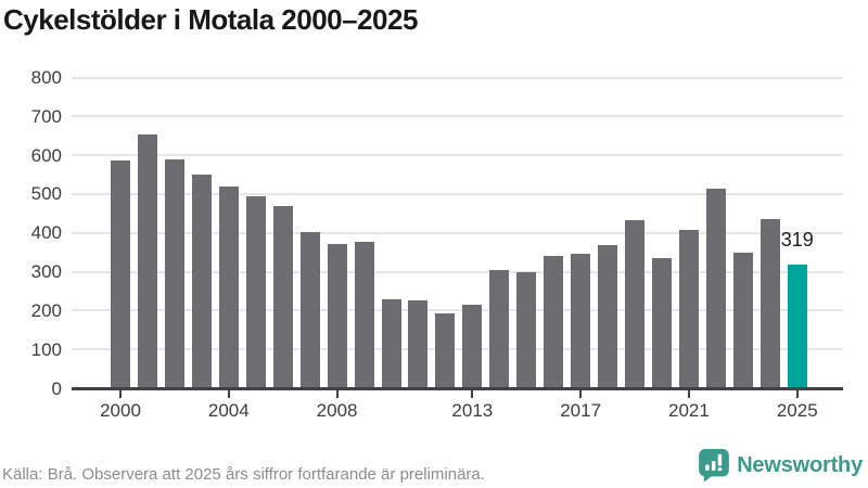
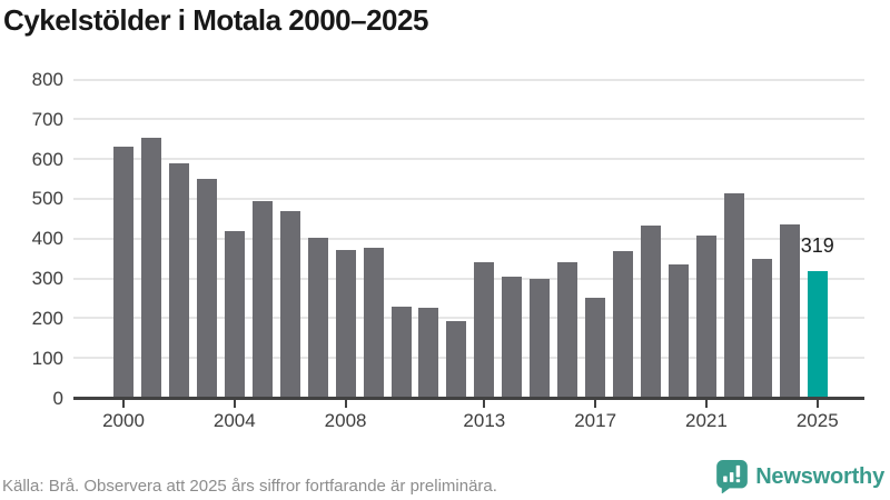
2000: 590 -> 630
2004: 520 -> 420
2013: 220 -> 340
2017: 340 -> 250
